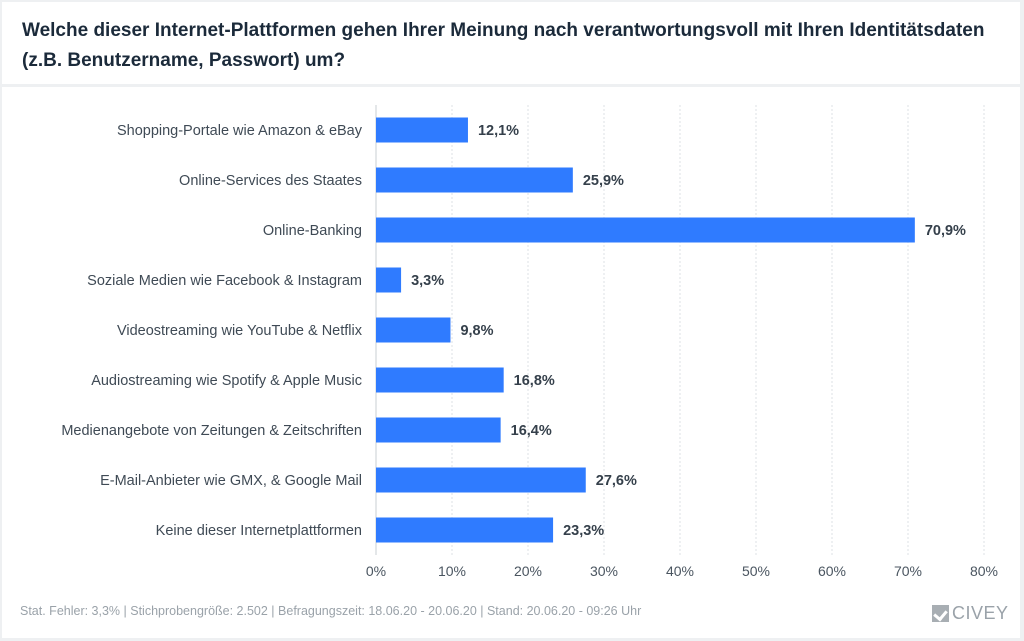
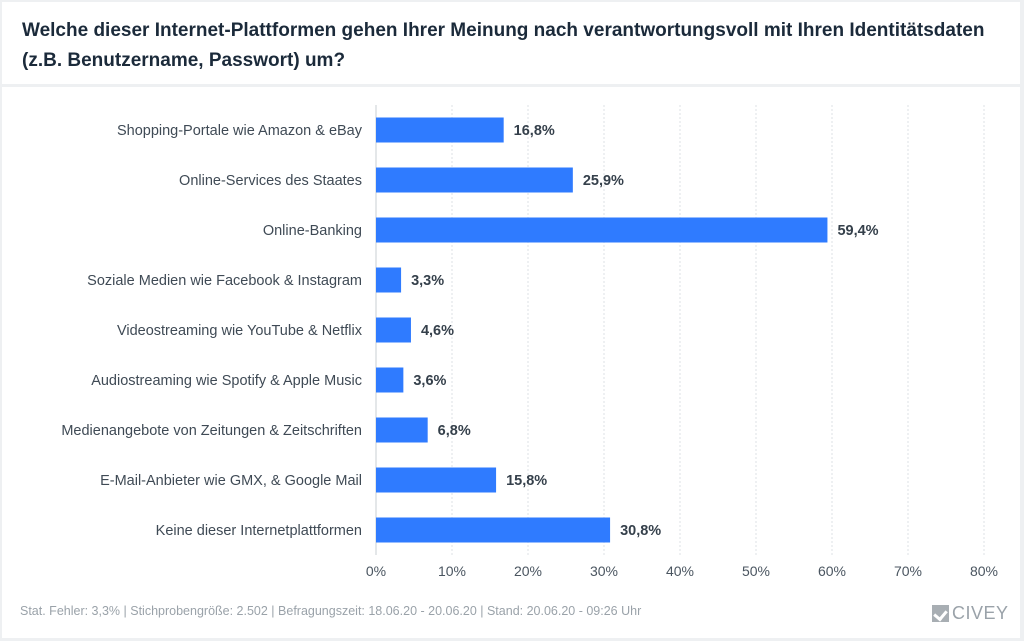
Shopping-Portale wie Amazon & eBay: 12,1% -> 16,8%
Online-Banking: 70,9% -> 59,4%
Videostreaming wie YouTube & Netflix: 9,8% -> 4,6%
Audiostreaming wie Spotify & Apple Music: 16,8% -> 3,6%
Medienangebote von Zeitungen & Zeitschriften: 16,4% -> 6,8%
E-Mail-Anbieter wie GMX, & Google Mail: 27,6% -> 15,8%
Keine dieser Internetplattformen: 23,3% -> 30,8%
